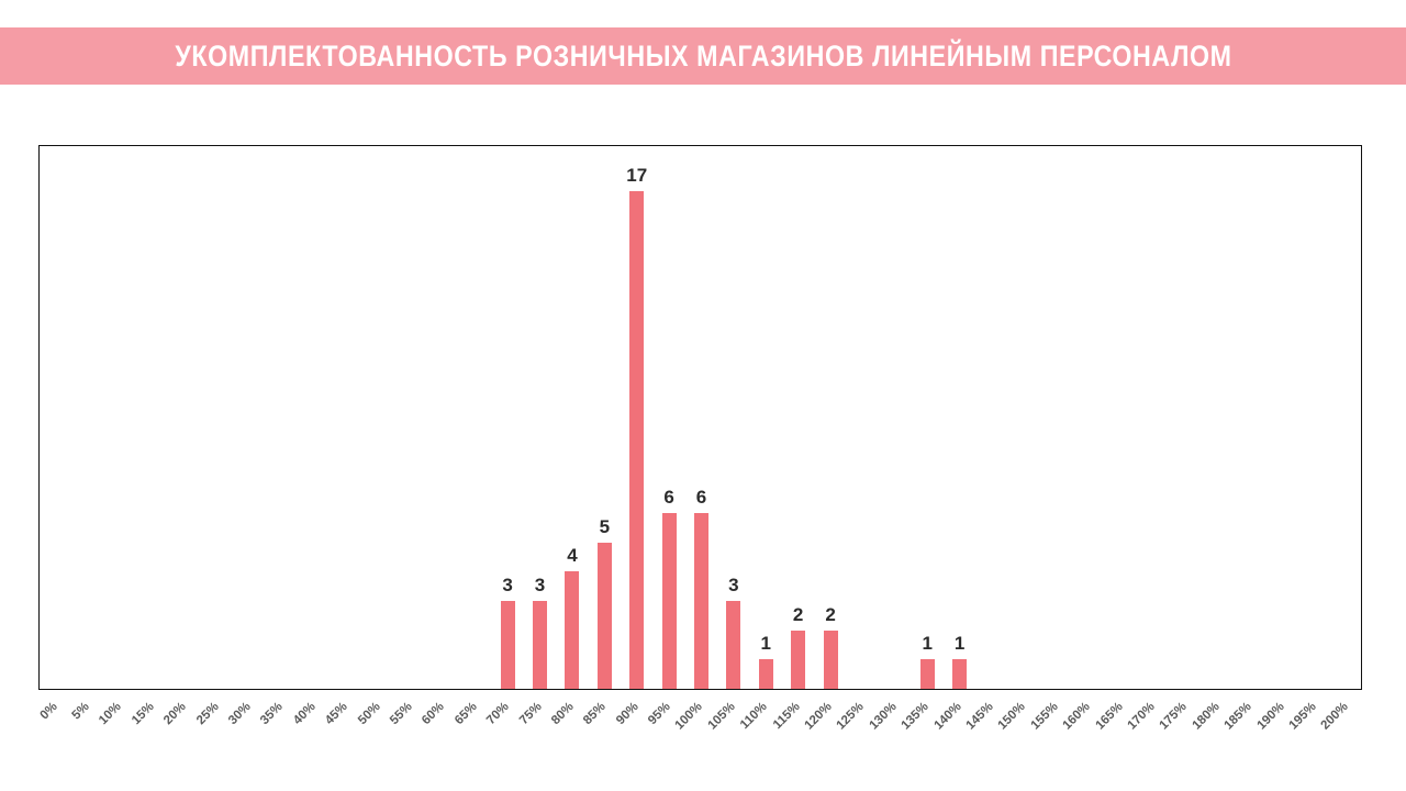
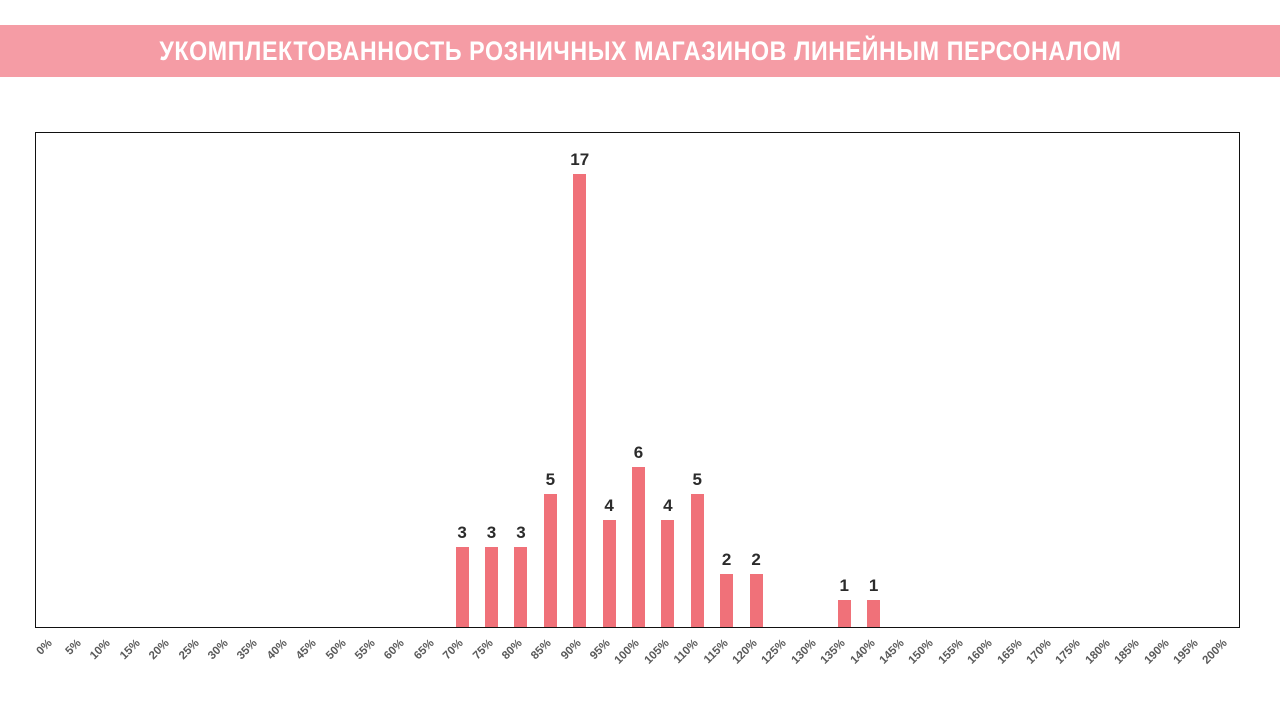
80%: 4 -> 3
95%: 6 -> 4
105%: 3 -> 4
110%: 1 -> 5
